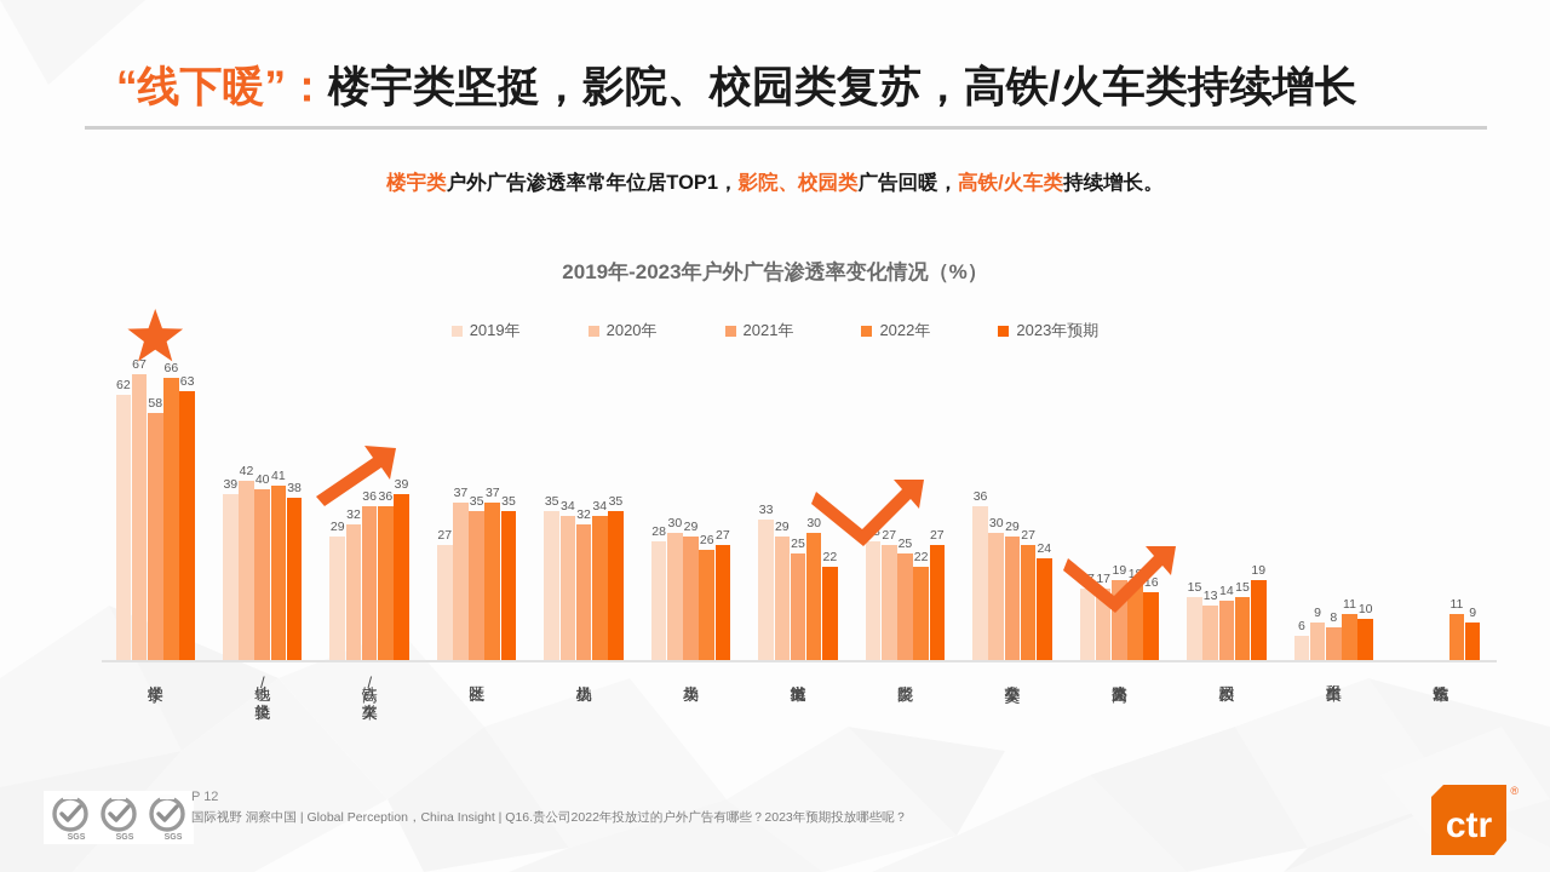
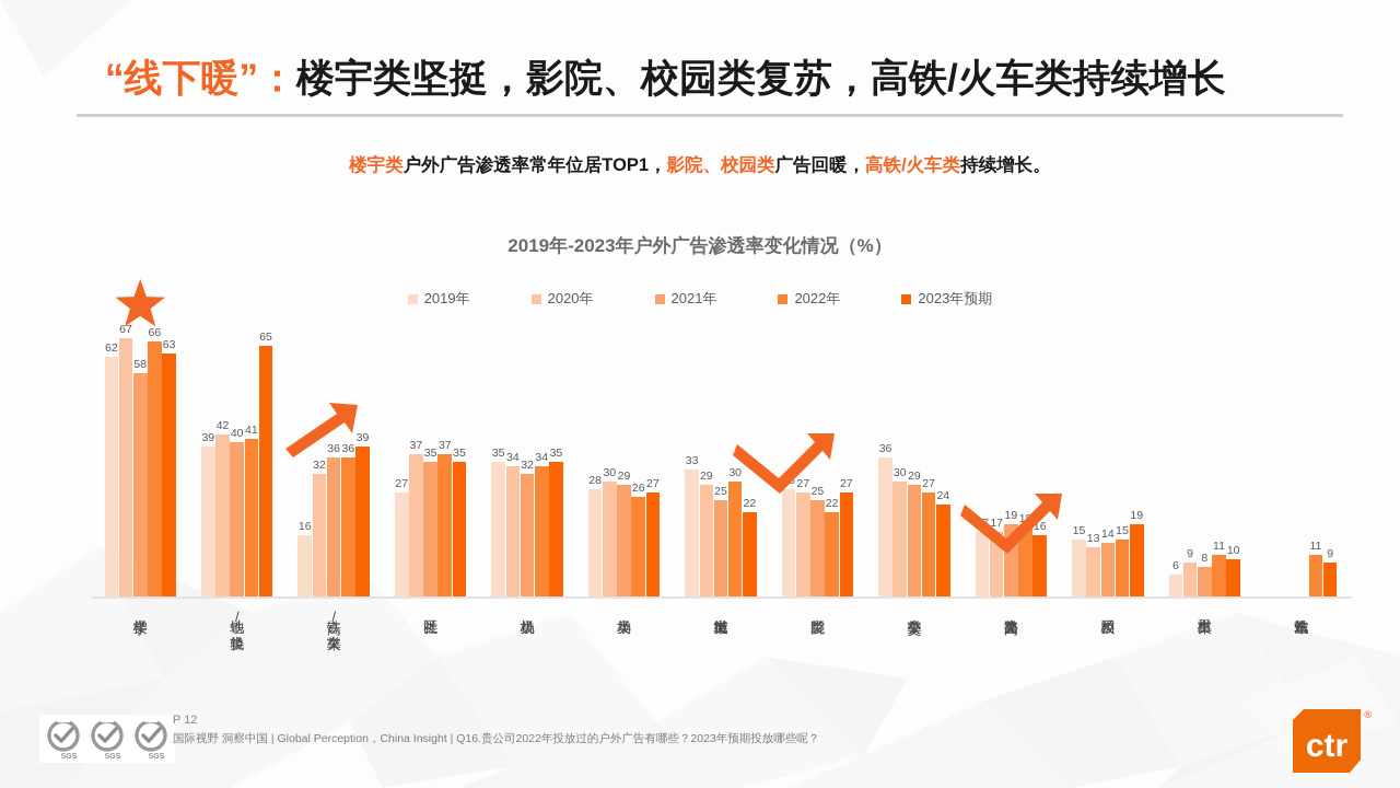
2023年预期/地铁/轻轨类: 38 -> 65
2019年/高铁/火车类: 29 -> 16
